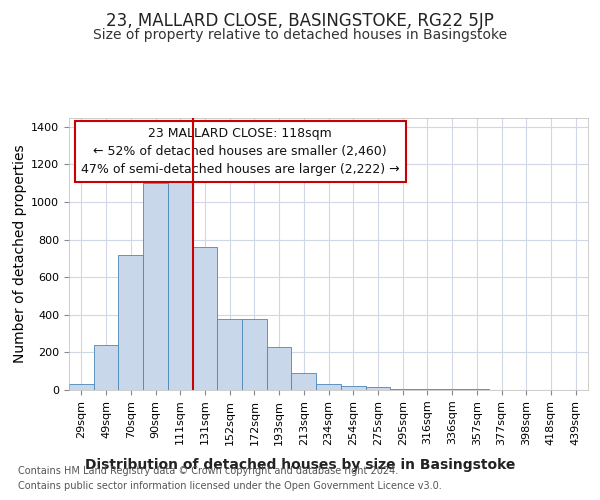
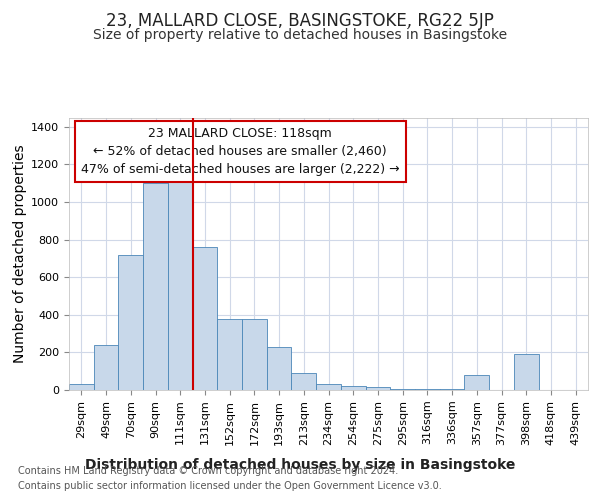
357sqm: 0 -> 80
398sqm: 0 -> 190
